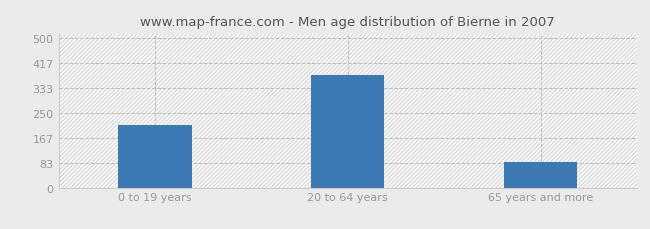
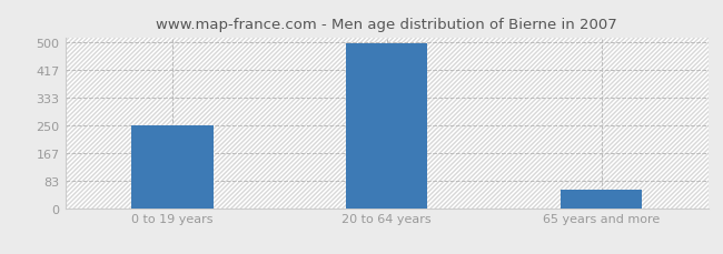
0 to 19 years: 210 -> 250
20 to 64 years: 375 -> 497
65 years and more: 85 -> 55
